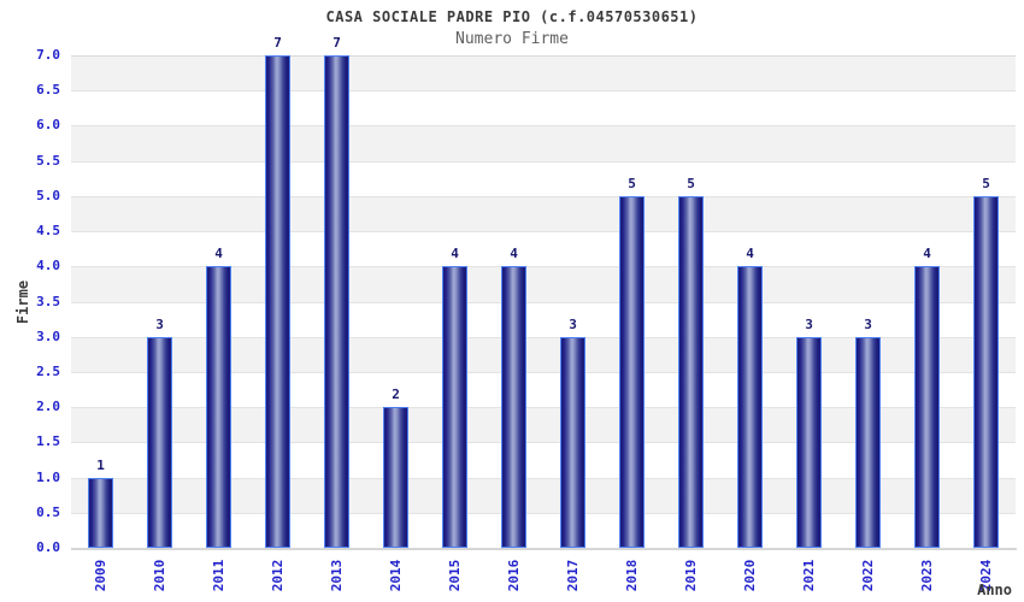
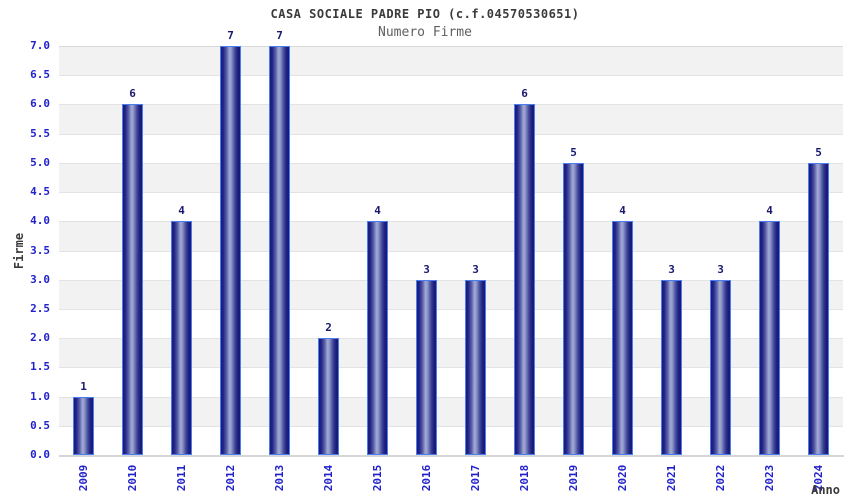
2010: 3 -> 6
2016: 4 -> 3
2018: 5 -> 6
